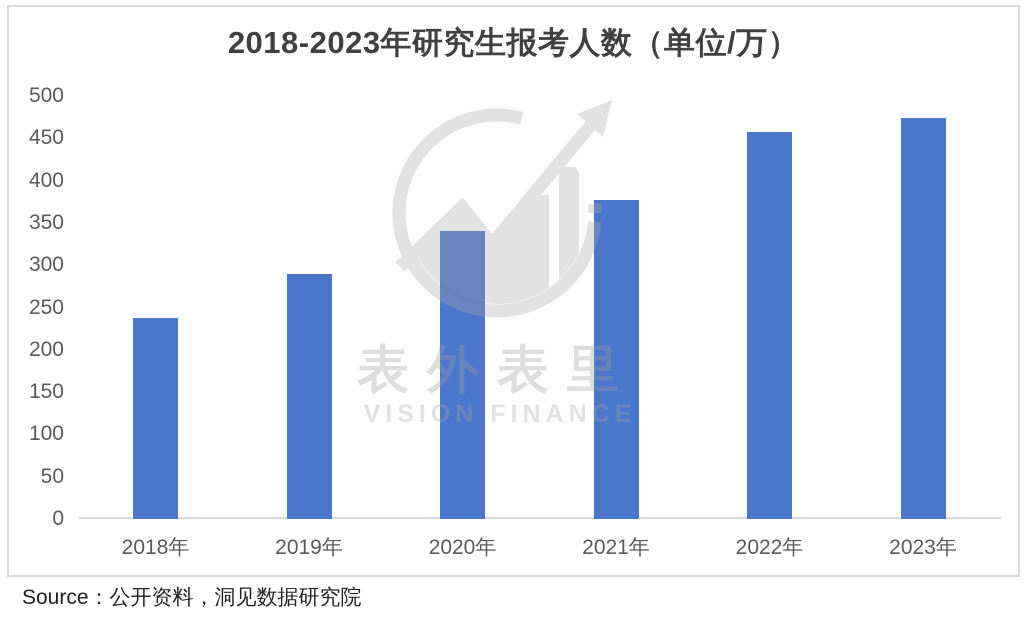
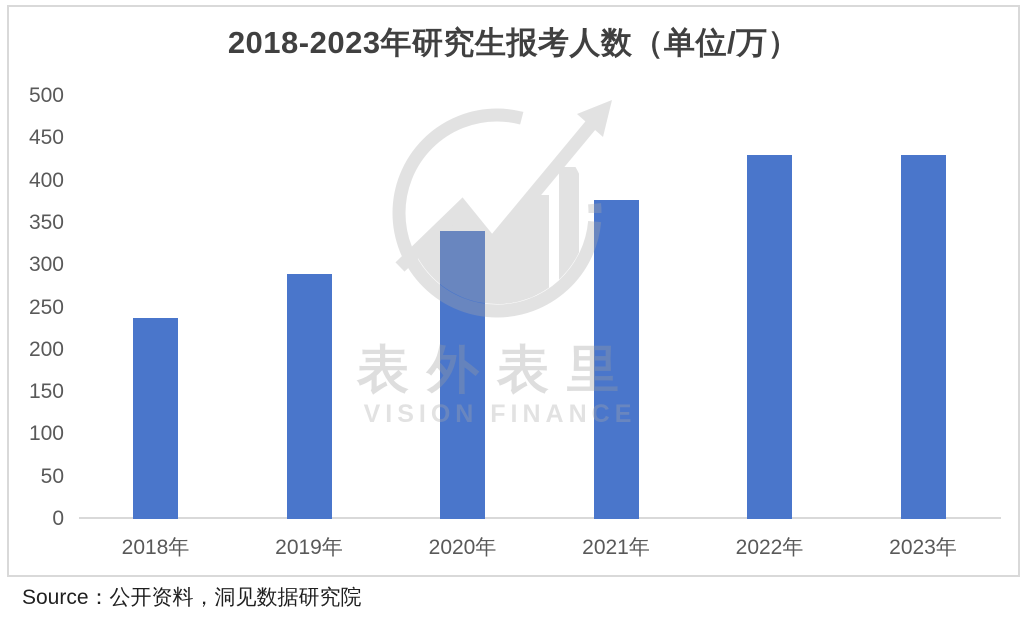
2022年: 460 -> 430
2023年: 470 -> 430
